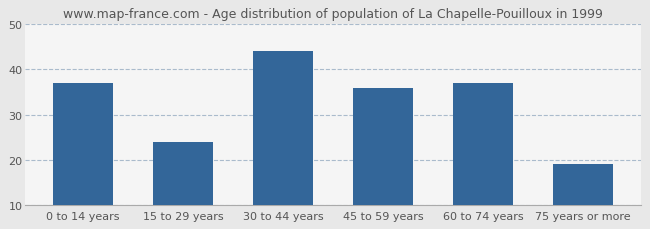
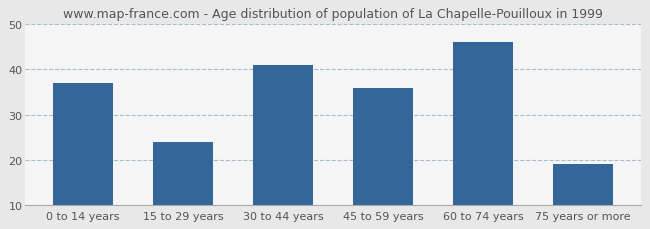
30 to 44 years: 44 -> 41
60 to 74 years: 37 -> 46
